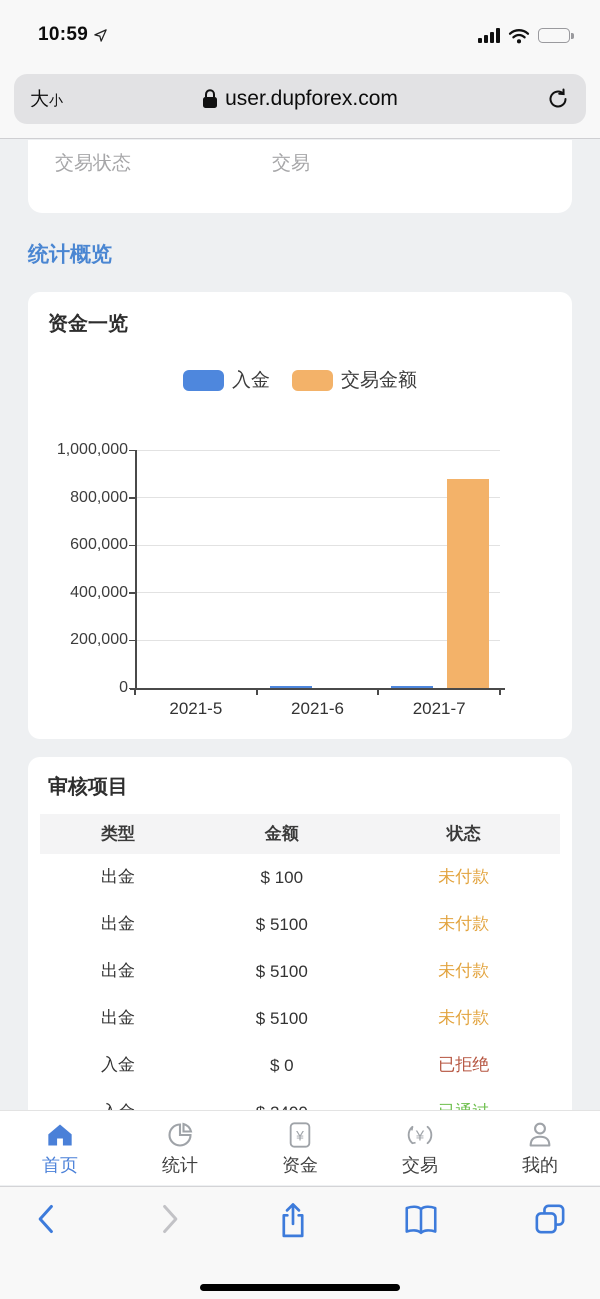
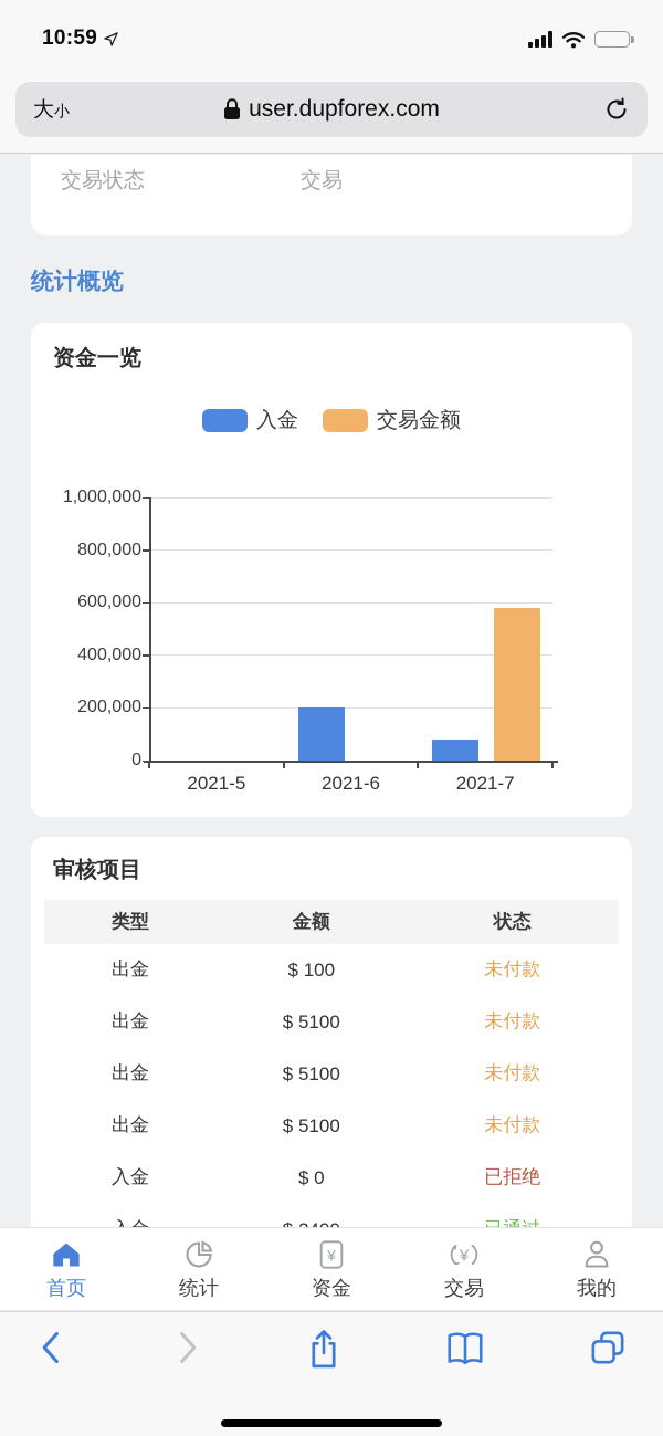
入金/2021-6: 10000 -> 200000
入金/2021-7: 10000 -> 80000
交易金额/2021-7: 880000 -> 580000
